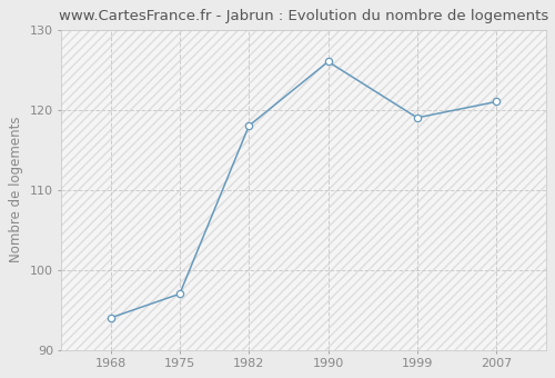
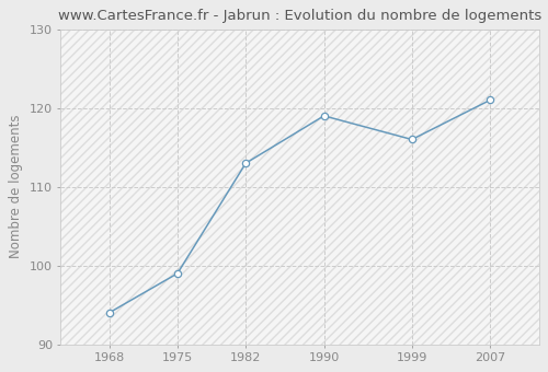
1975: 97 -> 99
1982: 118 -> 113
1990: 126 -> 119
1999: 119 -> 116
